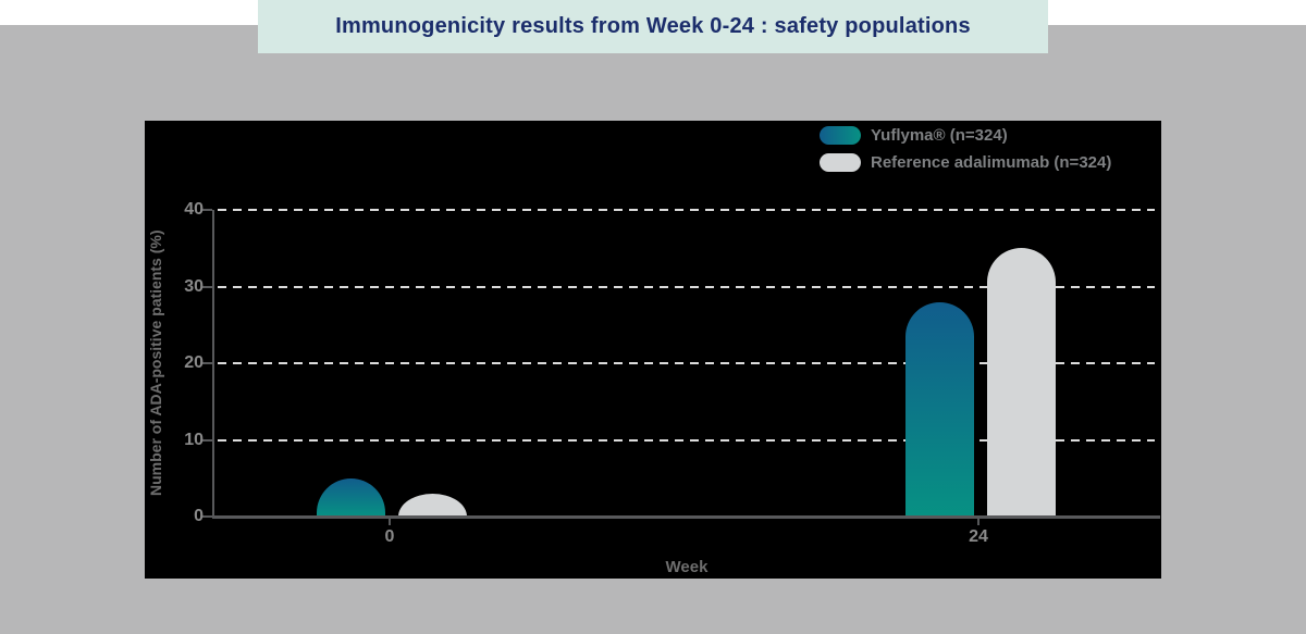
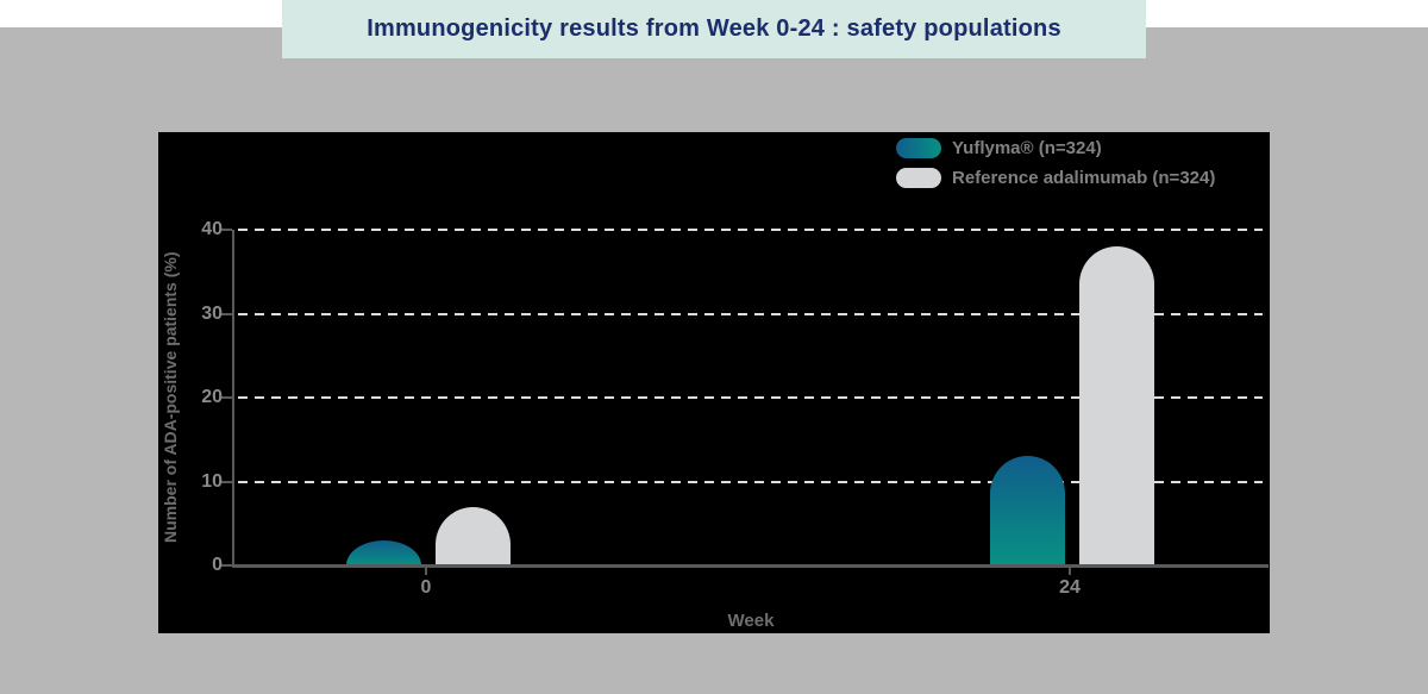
Yuflyma® (n=324)/0: 5 -> 3
Reference adalimumab (n=324)/0: 3 -> 7
Yuflyma® (n=324)/24: 28 -> 13
Reference adalimumab (n=324)/24: 35 -> 38
